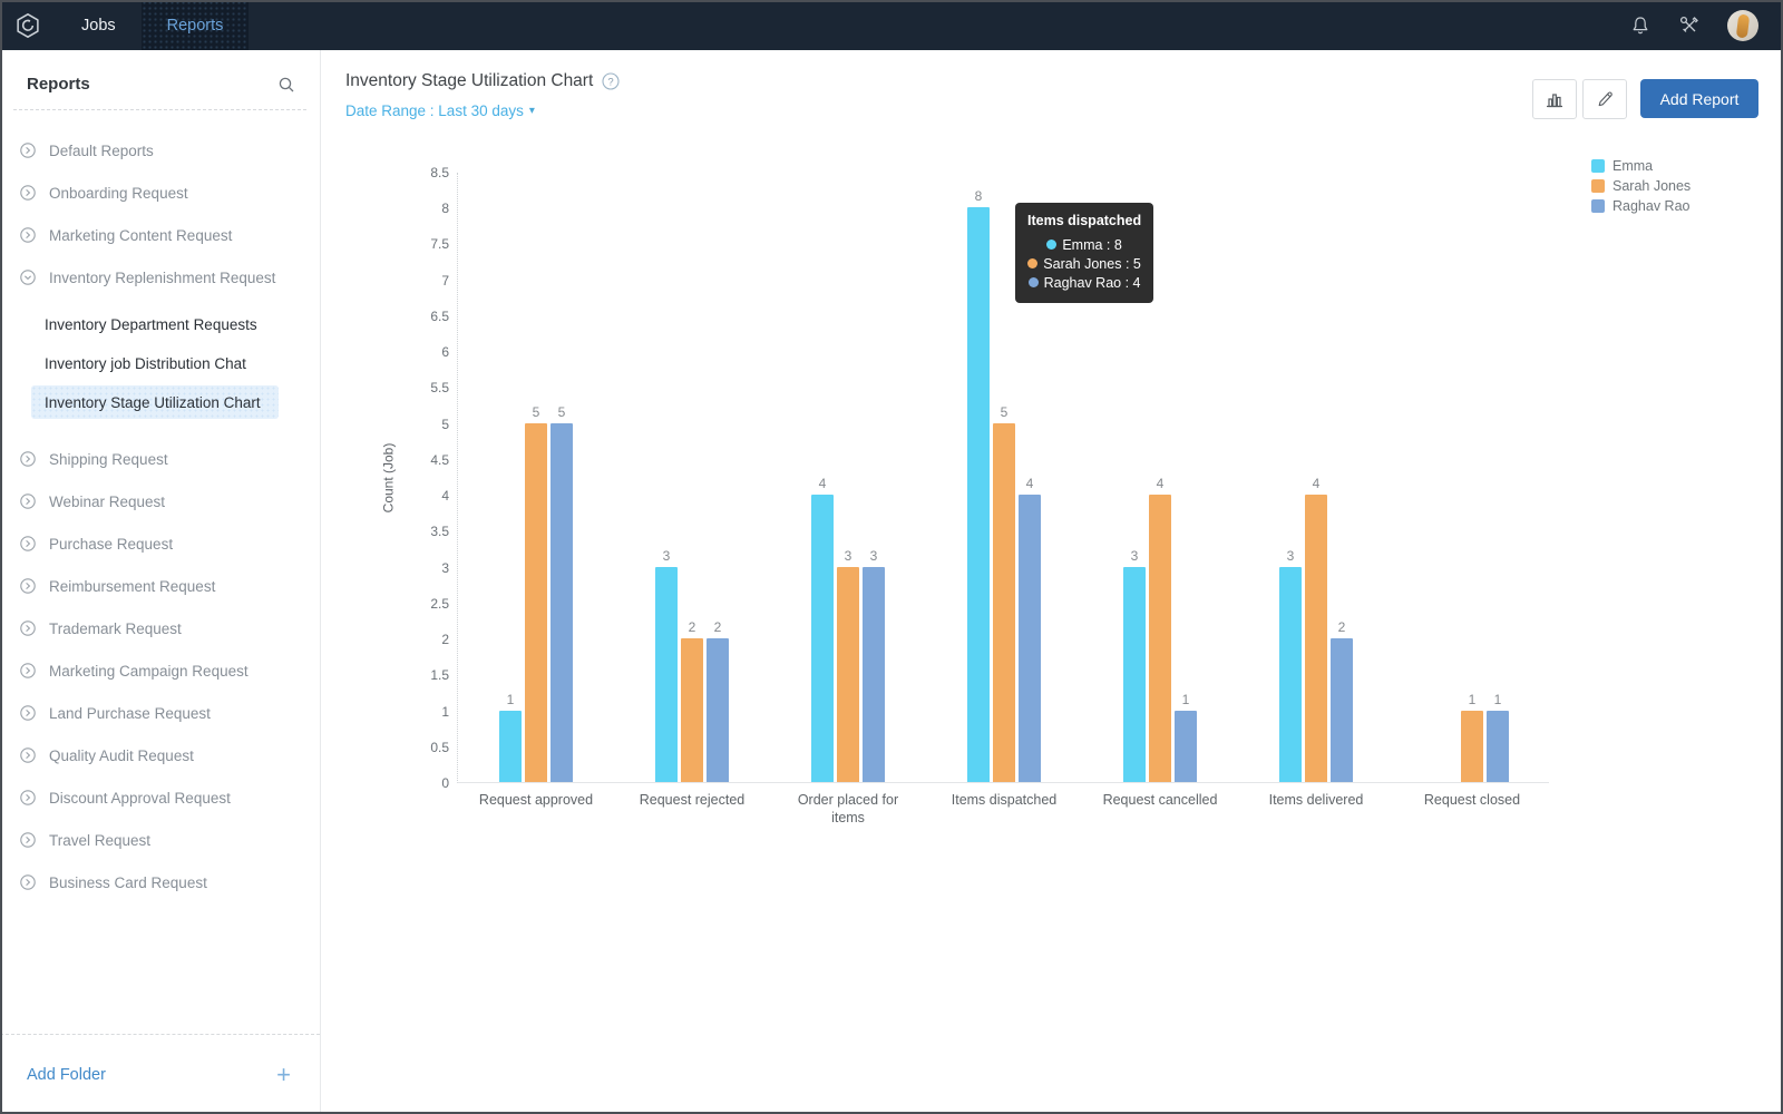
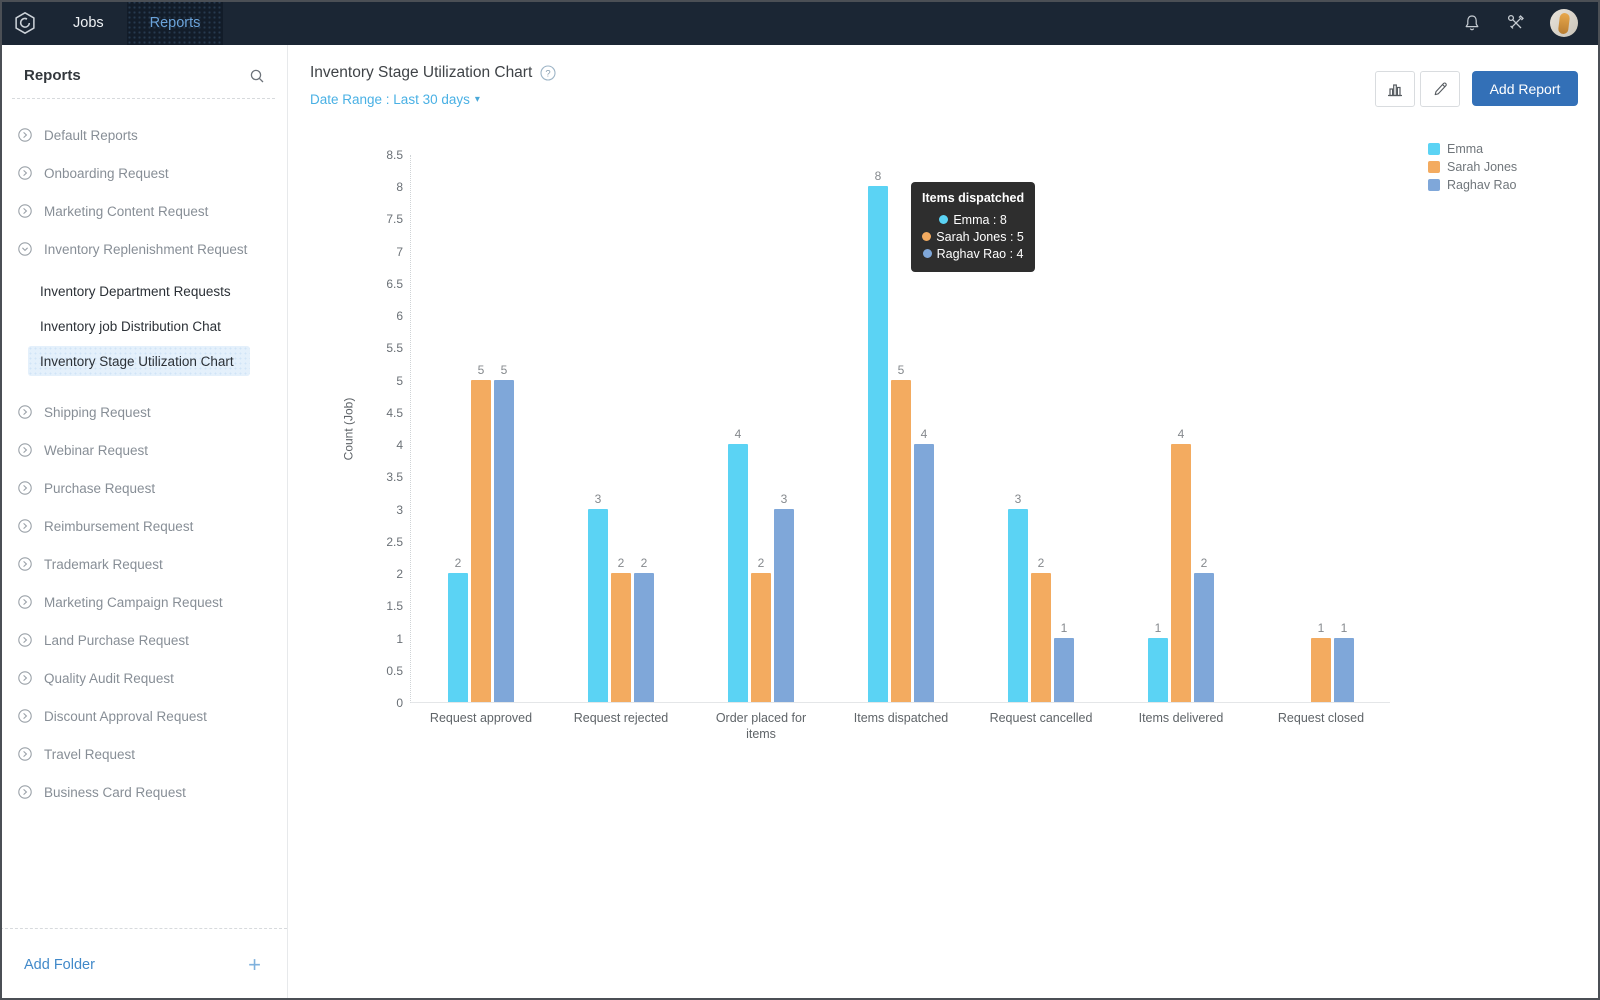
Emma/Request approved: 1 -> 2
Sarah Jones/Order placed for items: 3 -> 2
Sarah Jones/Request cancelled: 4 -> 2
Emma/Items delivered: 3 -> 1
